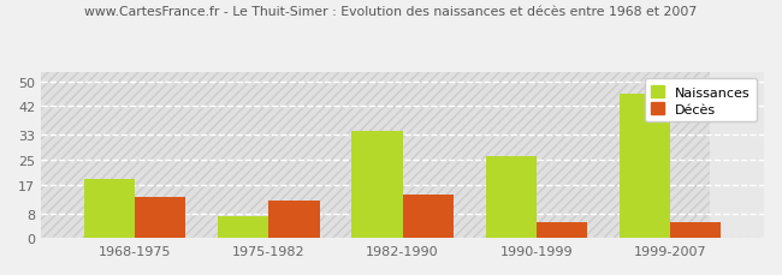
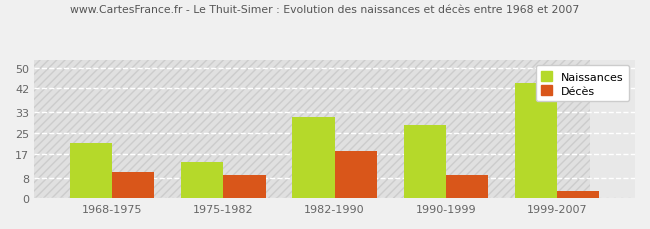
Naissances/1968-1975: 19 -> 21
Décès/1968-1975: 13 -> 10
Naissances/1975-1982: 7 -> 14
Décès/1975-1982: 12 -> 9
Naissances/1982-1990: 34 -> 31
Décès/1982-1990: 14 -> 18
Naissances/1990-1999: 26 -> 28
Décès/1990-1999: 5 -> 9
Naissances/1999-2007: 46 -> 44
Décès/1999-2007: 5 -> 3
